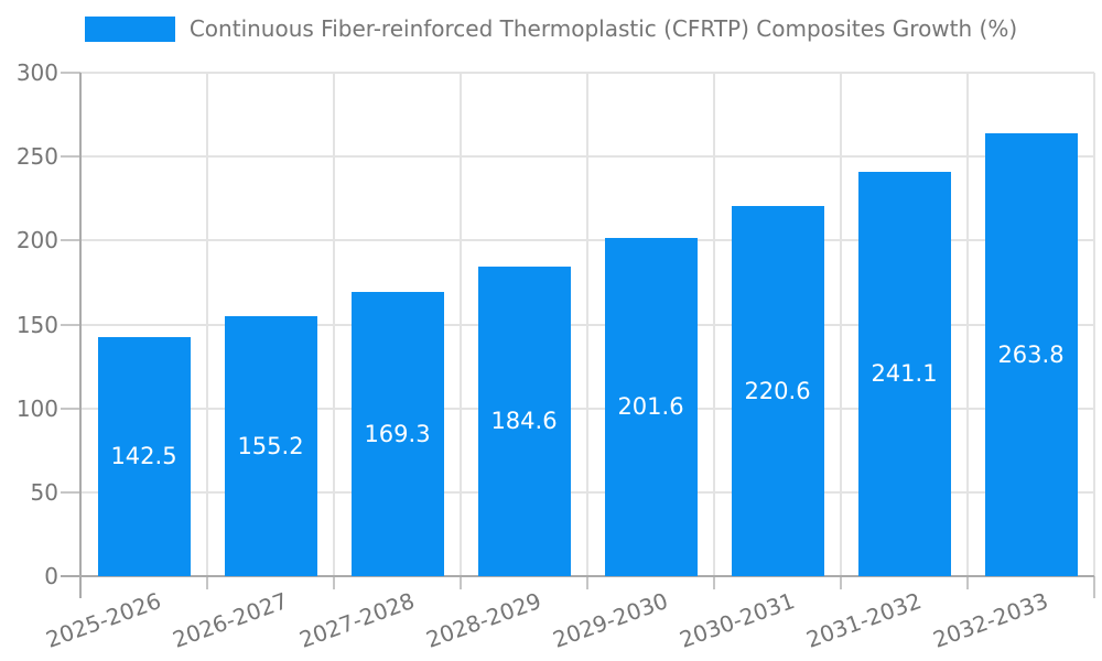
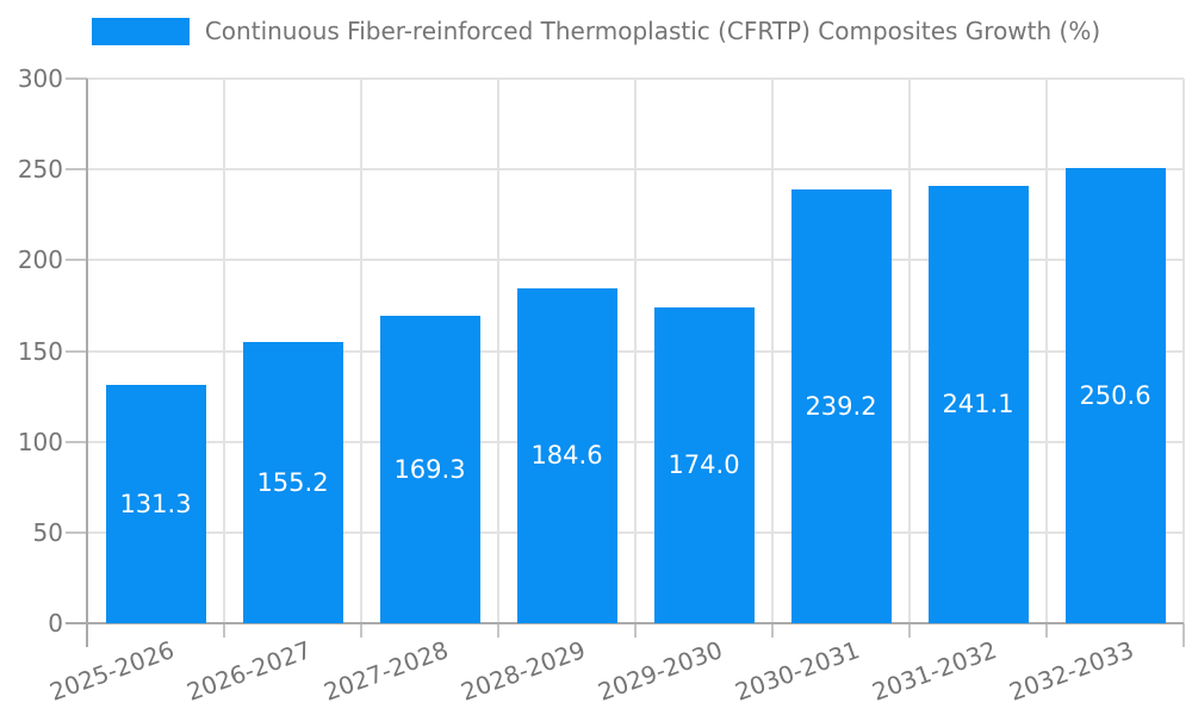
2025-2026: 142.5 -> 131.3
2029-2030: 201.6 -> 174.0
2030-2031: 220.6 -> 239.2
2032-2033: 263.8 -> 250.6
